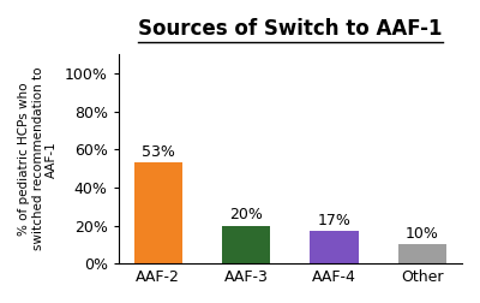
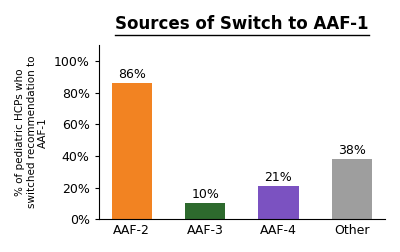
AAF-2: 53% -> 86%
AAF-3: 20% -> 10%
AAF-4: 17% -> 21%
Other: 10% -> 38%
